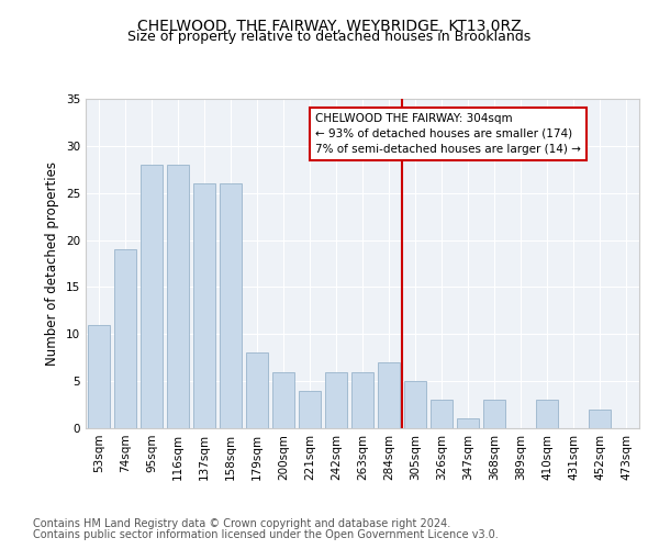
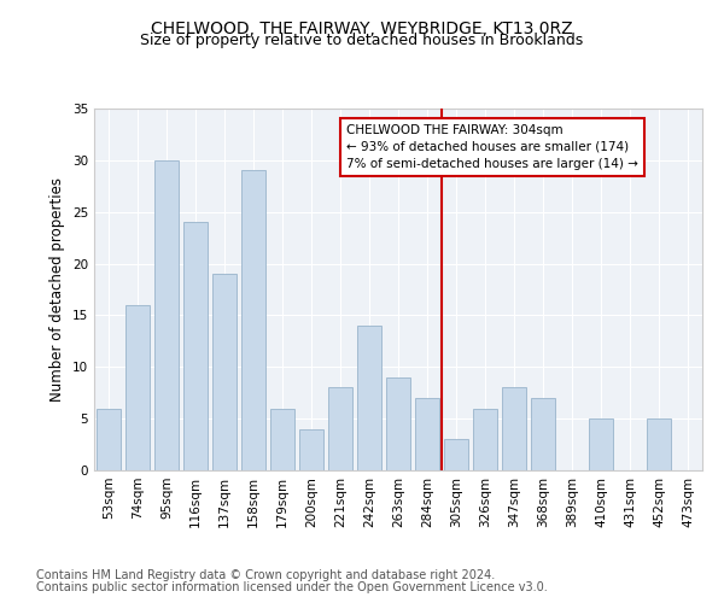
53sqm: 11 -> 6
74sqm: 19 -> 16
95sqm: 28 -> 30
116sqm: 28 -> 24
137sqm: 26 -> 19
158sqm: 26 -> 29
179sqm: 8 -> 6
200sqm: 6 -> 4
221sqm: 4 -> 8
242sqm: 6 -> 14
263sqm: 6 -> 9
305sqm: 5 -> 3
326sqm: 3 -> 6
347sqm: 1 -> 8
368sqm: 3 -> 7
410sqm: 3 -> 5
452sqm: 2 -> 5
